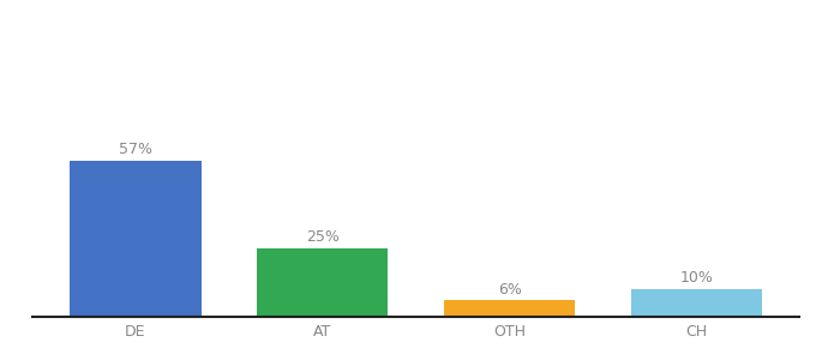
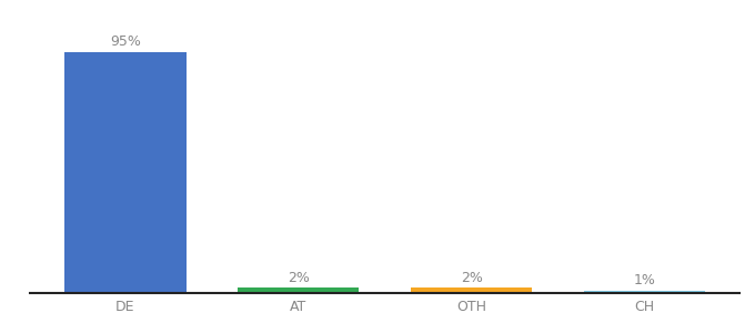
DE: 57% -> 95%
AT: 25% -> 2%
OTH: 6% -> 2%
CH: 10% -> 1%
